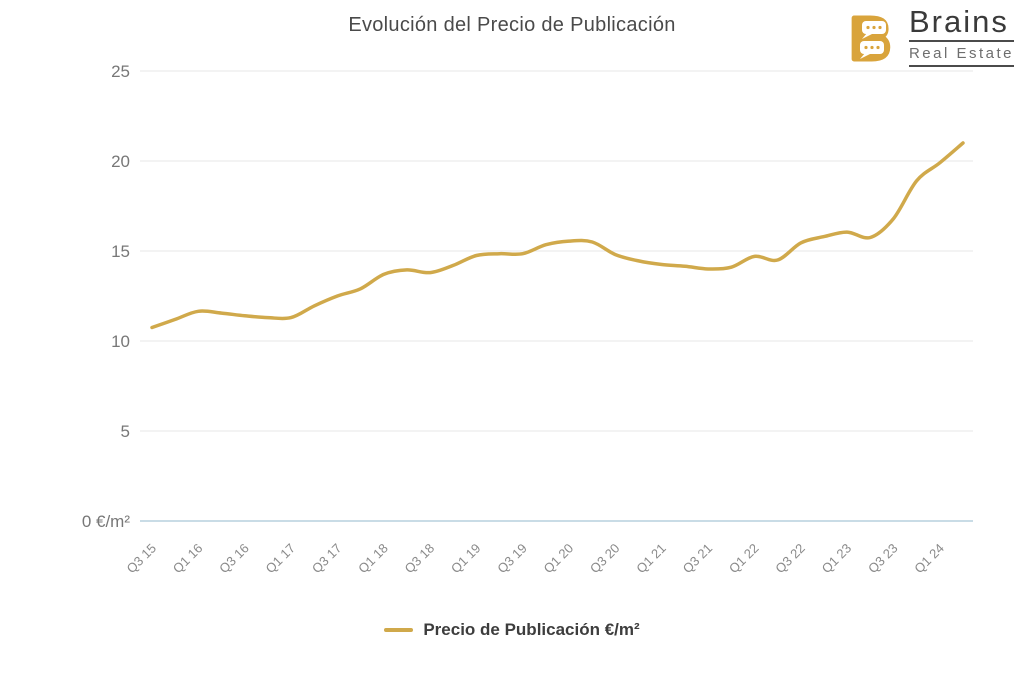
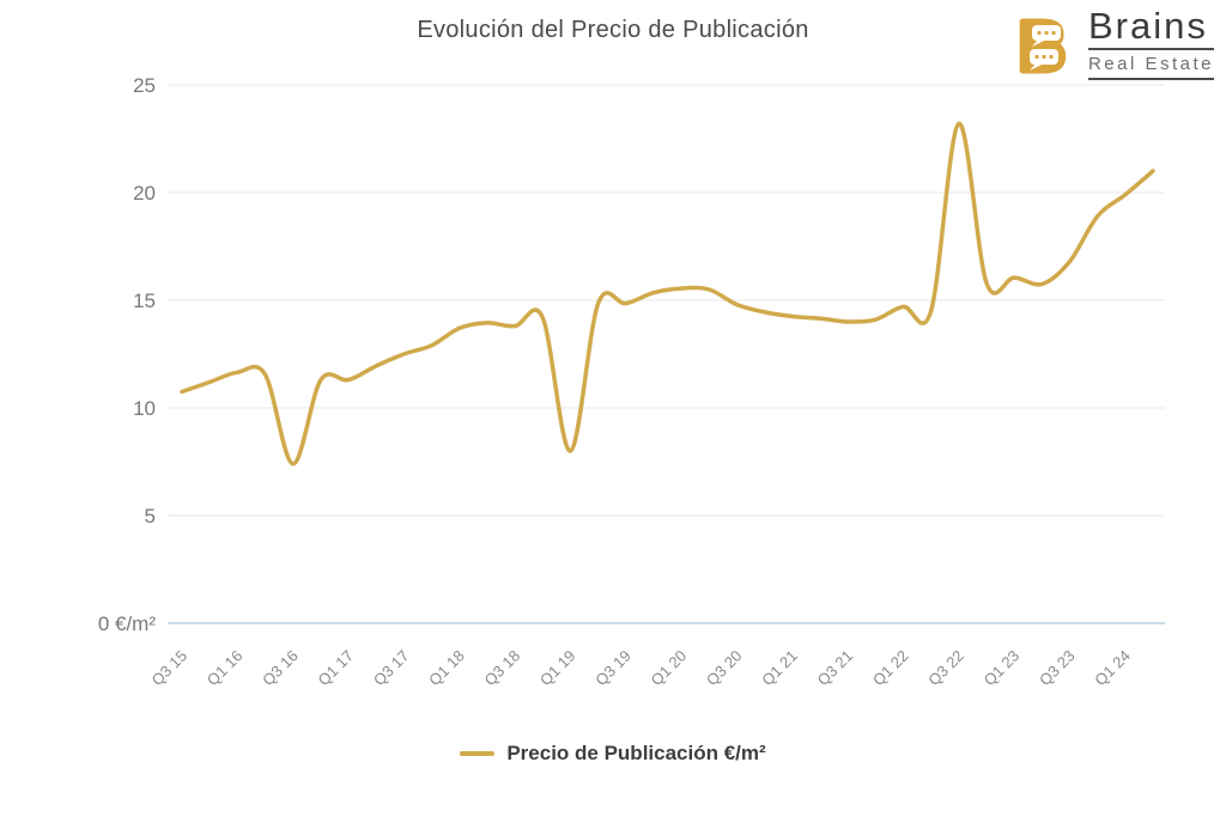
Q3 16: 11.4 -> 7.4
Q1 19: 14.8 -> 8.0
Q3 22: 15.4 -> 23.2
